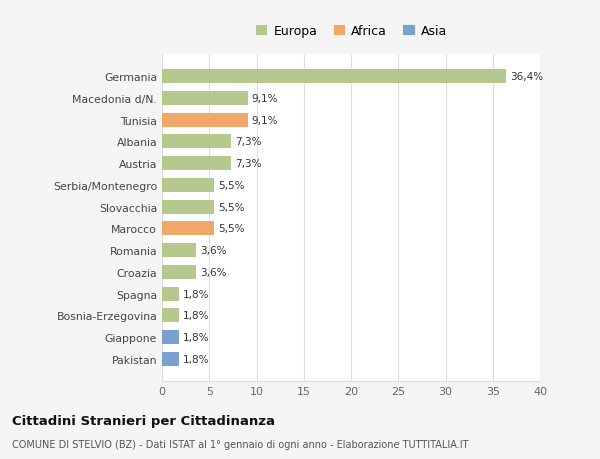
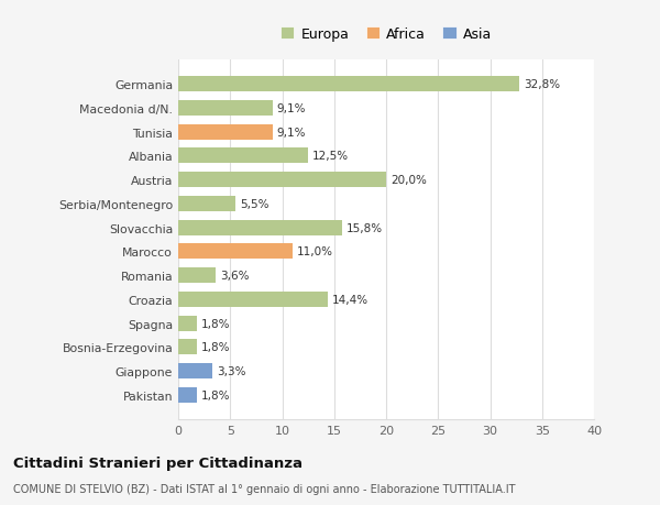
Germania: 36,4% -> 32,8%
Albania: 7,3% -> 12,5%
Austria: 7,3% -> 20,0%
Slovacchia: 5,5% -> 15,8%
Marocco: 5,5% -> 11,0%
Croazia: 3,6% -> 14,4%
Giappone: 1,8% -> 3,3%
